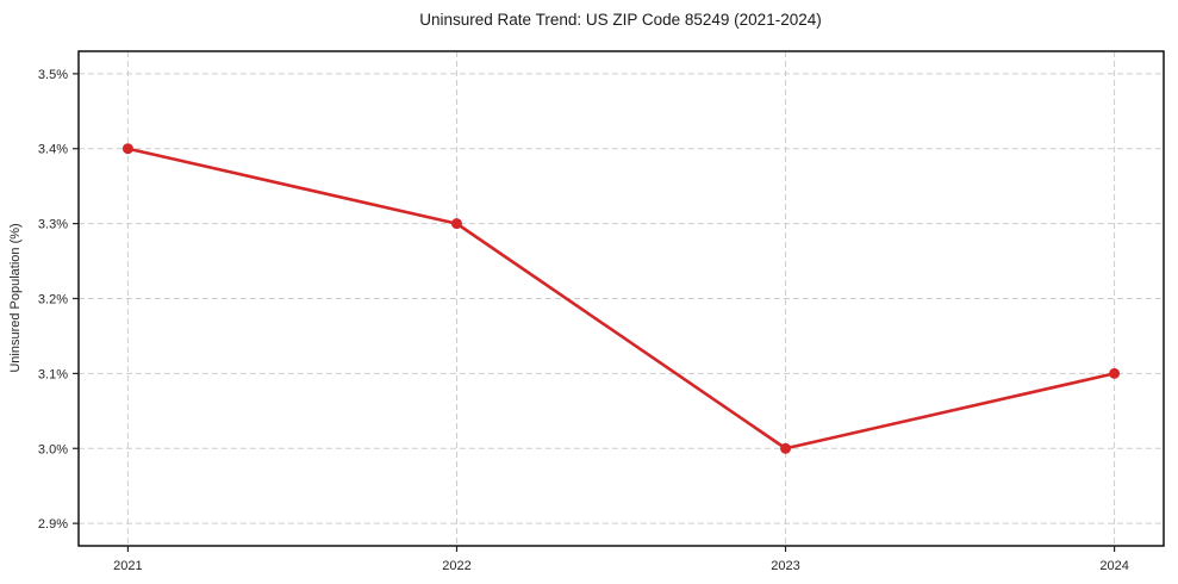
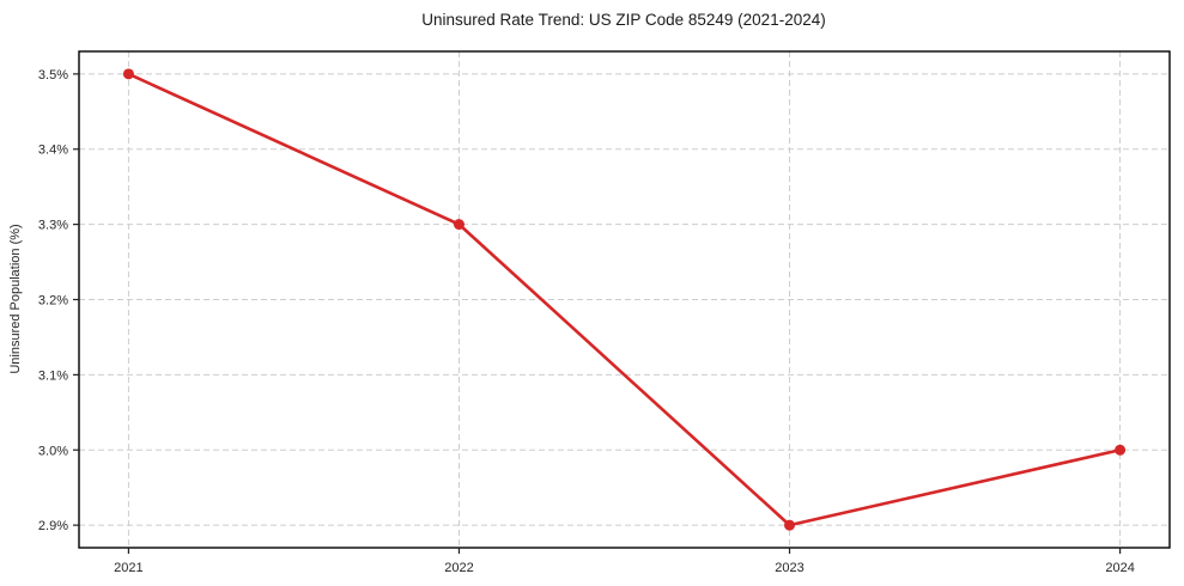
2021: 3.4% -> 3.5%
2023: 3.0% -> 2.9%
2024: 3.1% -> 3.0%
